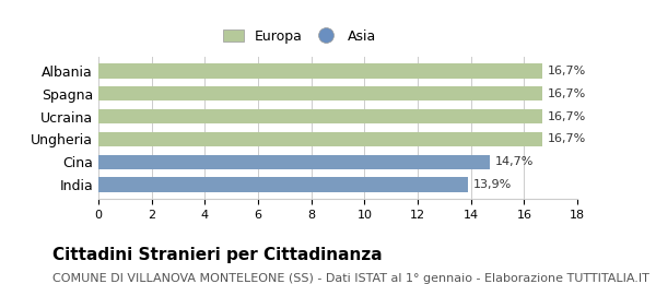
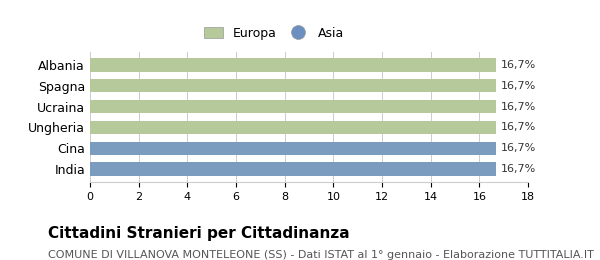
Cina: 14,7% -> 16,7%
India: 13,9% -> 16,7%
